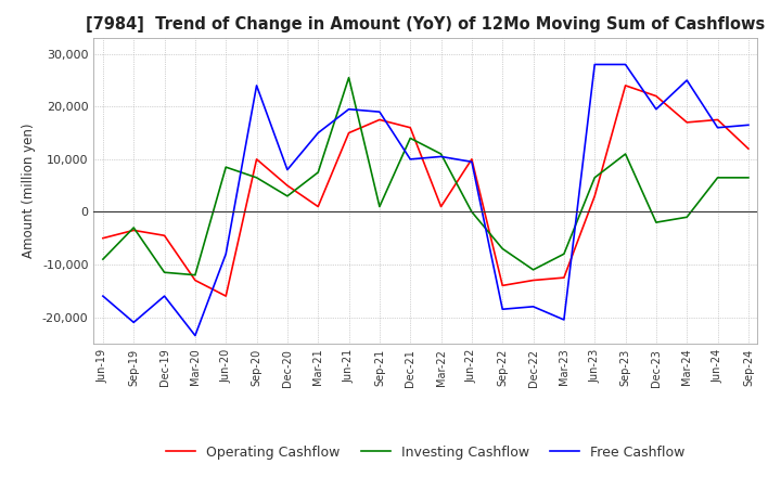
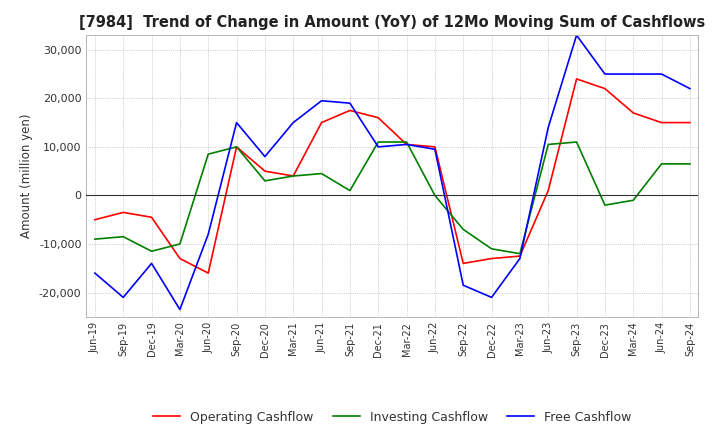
Investing Cashflow/Sep-19: -3,000 -> -8,500
Free Cashflow/Dec-19: -16,000 -> -14,000
Investing Cashflow/Mar-20: -12,000 -> -10,000
Investing Cashflow/Sep-20: 6,500 -> 10,000
Free Cashflow/Sep-20: 24,000 -> 15,000
Operating Cashflow/Mar-21: 1,000 -> 4,000
Investing Cashflow/Mar-21: 7,500 -> 4,000
Investing Cashflow/Jun-21: 25,500 -> 4,500
Investing Cashflow/Dec-21: 14,000 -> 11,000
Operating Cashflow/Mar-22: 1,000 -> 10,500
Free Cashflow/Dec-22: -18,000 -> -21,000
Investing Cashflow/Mar-23: -8,000 -> -12,000
Free Cashflow/Mar-23: -20,500 -> -13,000
Operating Cashflow/Jun-23: 3,000 -> 1,000
Investing Cashflow/Jun-23: 6,500 -> 10,500
Free Cashflow/Jun-23: 28,000 -> 14,000
Free Cashflow/Sep-23: 28,000 -> 33,000
Free Cashflow/Dec-23: 19,500 -> 25,000
Operating Cashflow/Jun-24: 17,500 -> 15,000
Free Cashflow/Jun-24: 16,000 -> 25,000
Operating Cashflow/Sep-24: 12,000 -> 15,000
Free Cashflow/Sep-24: 16,500 -> 22,000
